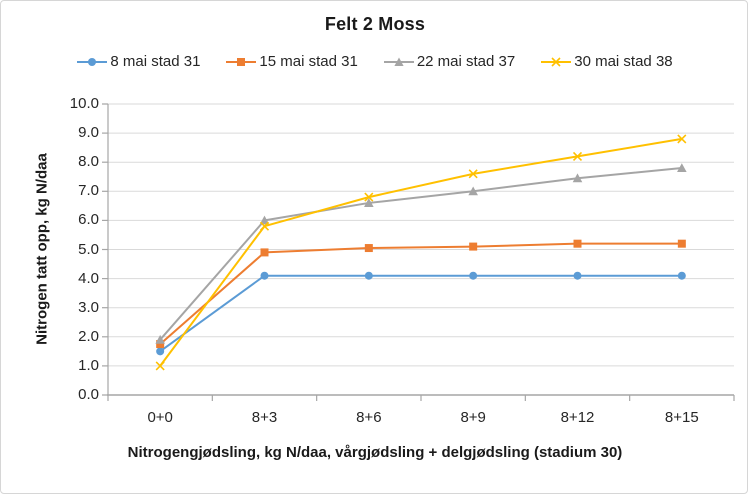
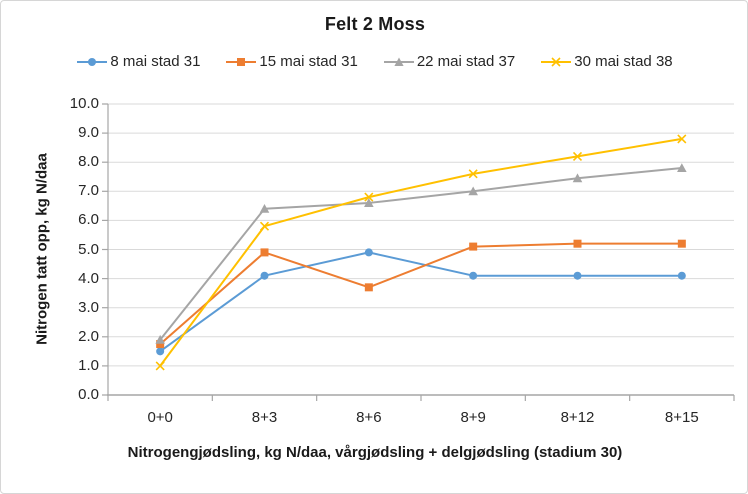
22 mai stad 37/8+3: 6.0 -> 6.4
8 mai stad 31/8+6: 4.1 -> 4.9
15 mai stad 31/8+6: 5.0 -> 3.7
